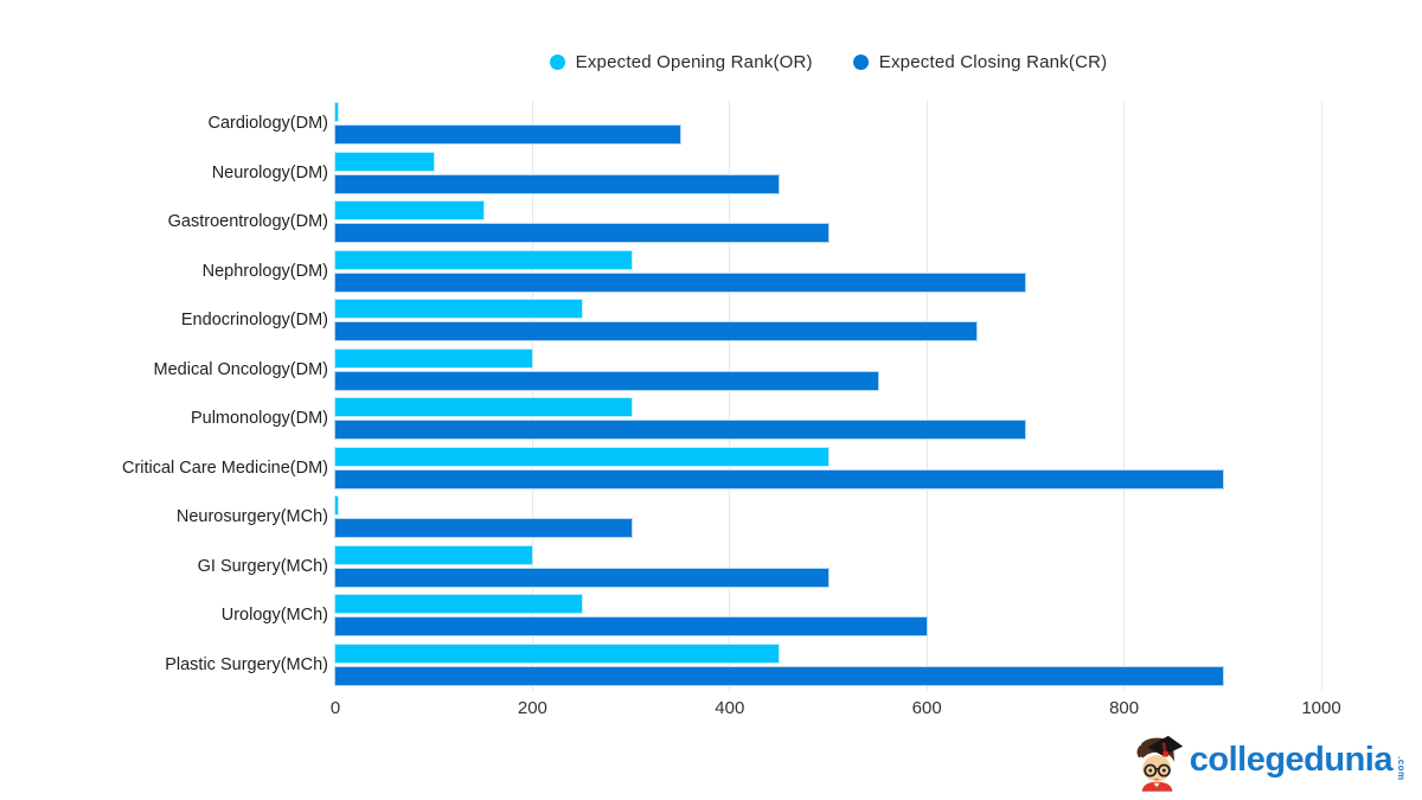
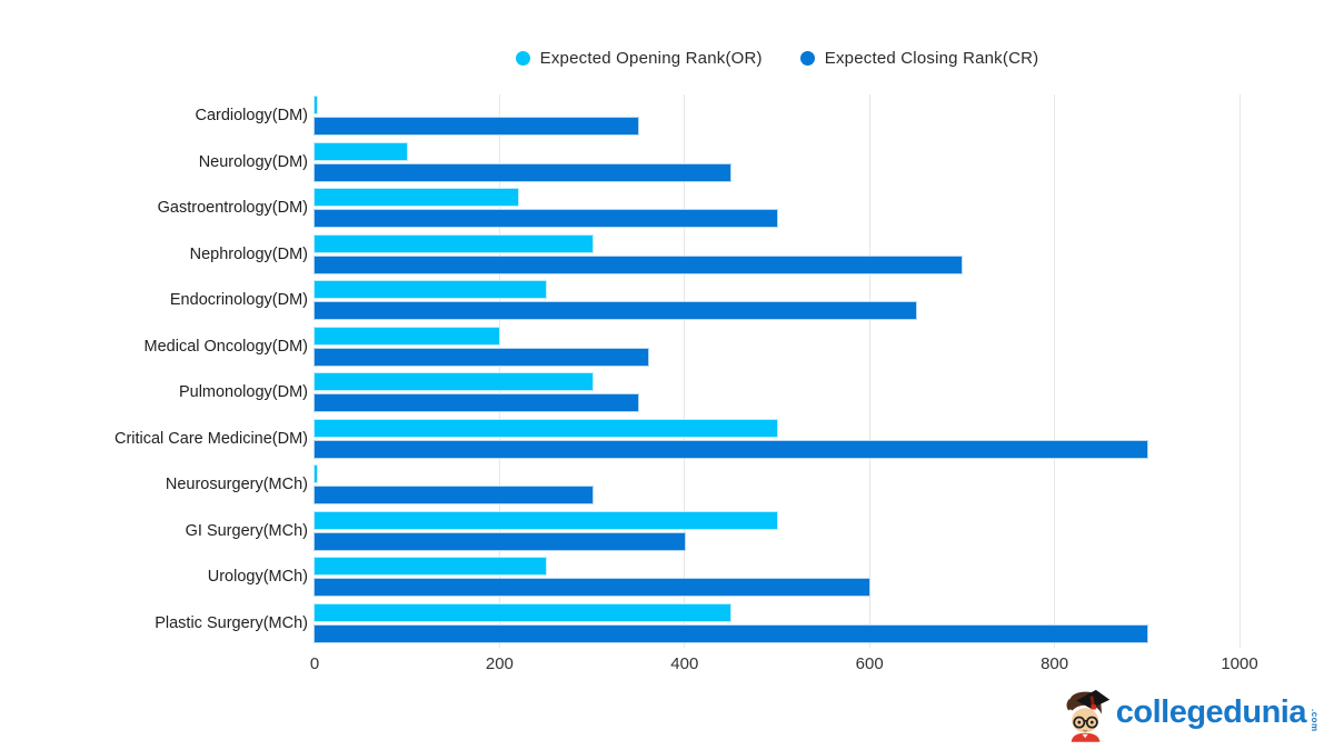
Expected Opening Rank(OR)/Gastroentrology(DM): 150 -> 220
Expected Closing Rank(CR)/Medical Oncology(DM): 550 -> 360
Expected Closing Rank(CR)/Pulmonology(DM): 700 -> 350
Expected Opening Rank(OR)/GI Surgery(MCh): 200 -> 500
Expected Closing Rank(CR)/GI Surgery(MCh): 500 -> 400
